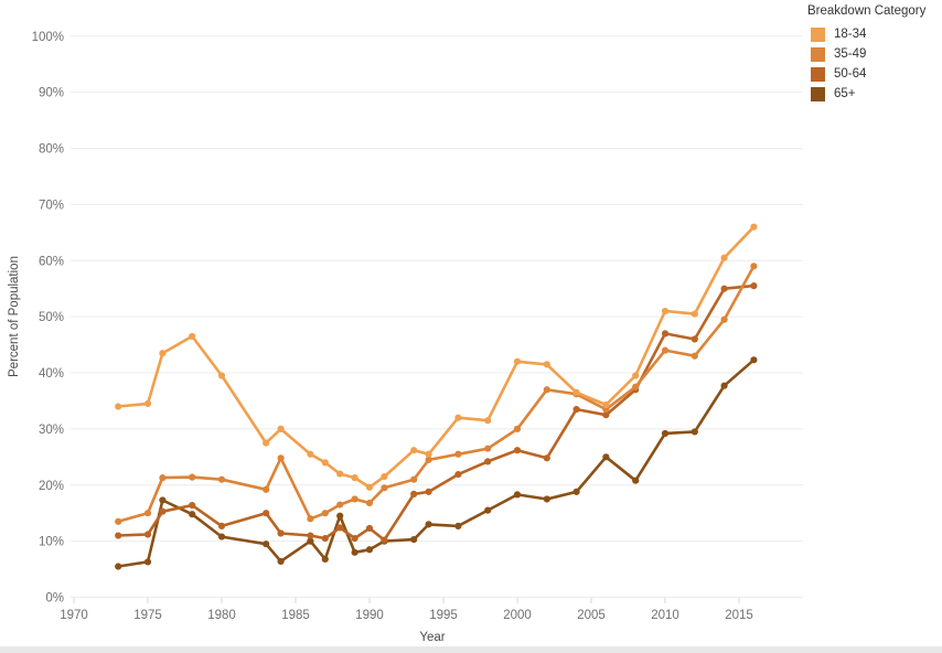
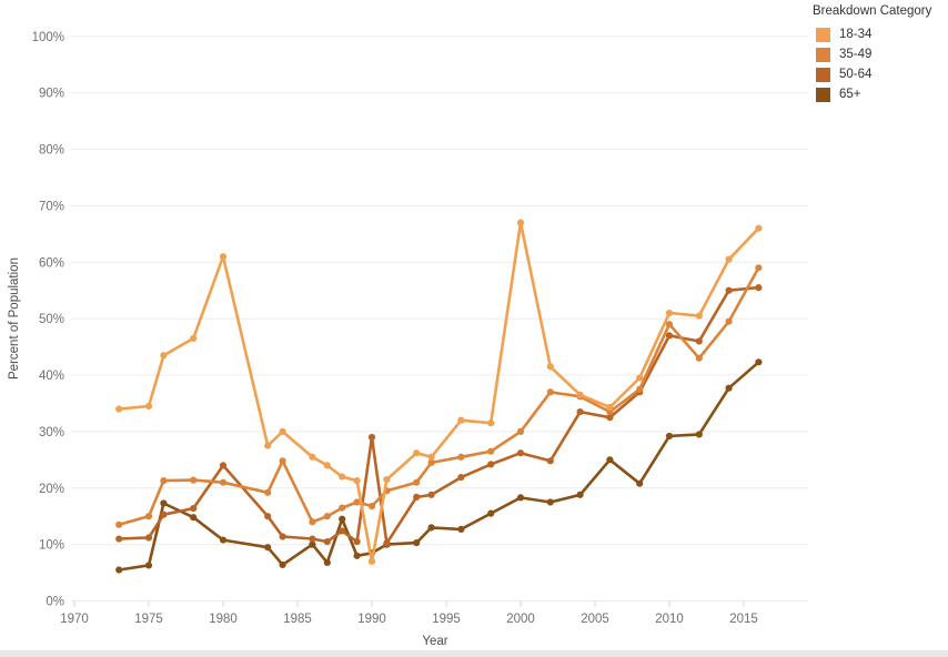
18-34/1980: 40% -> 61%
50-64/1980: 13% -> 24%
18-34/1990: 20% -> 7%
50-64/1990: 12% -> 29%
18-34/2000: 42% -> 67%
35-49/2010: 44% -> 49%
